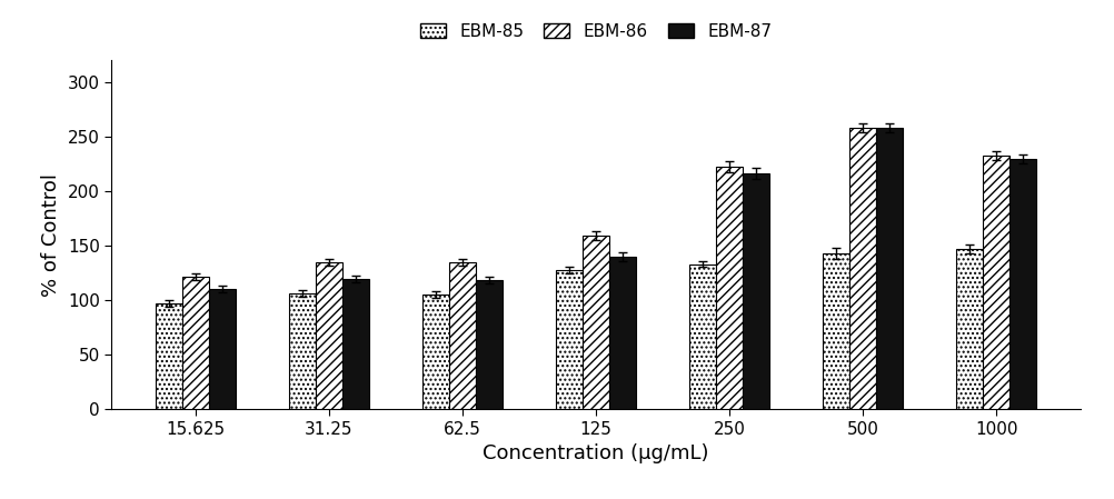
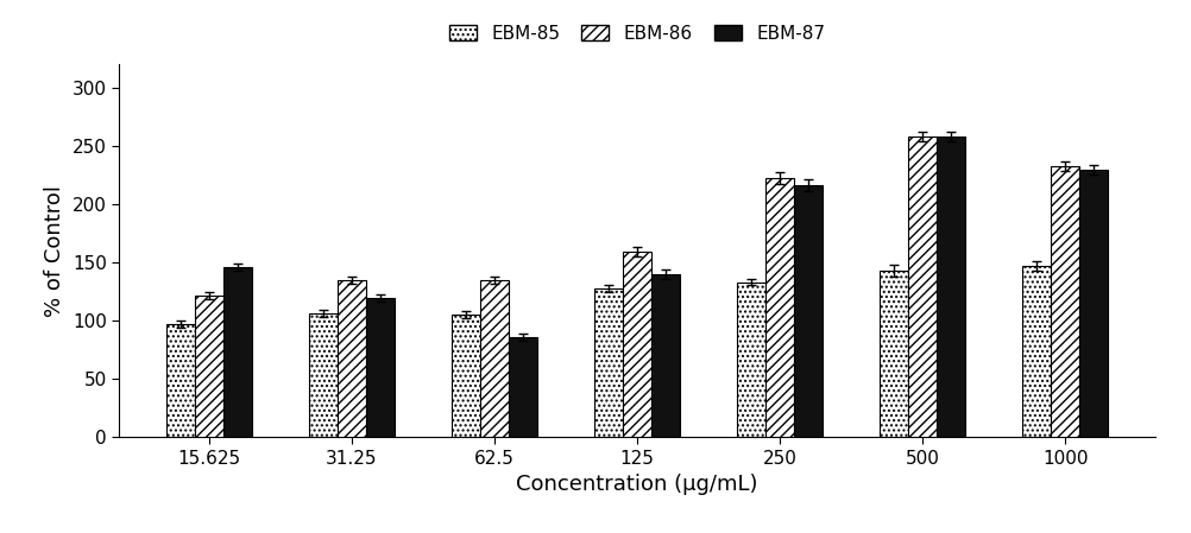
EBM-87/15.625: 110 -> 146
EBM-87/62.5: 118 -> 86
